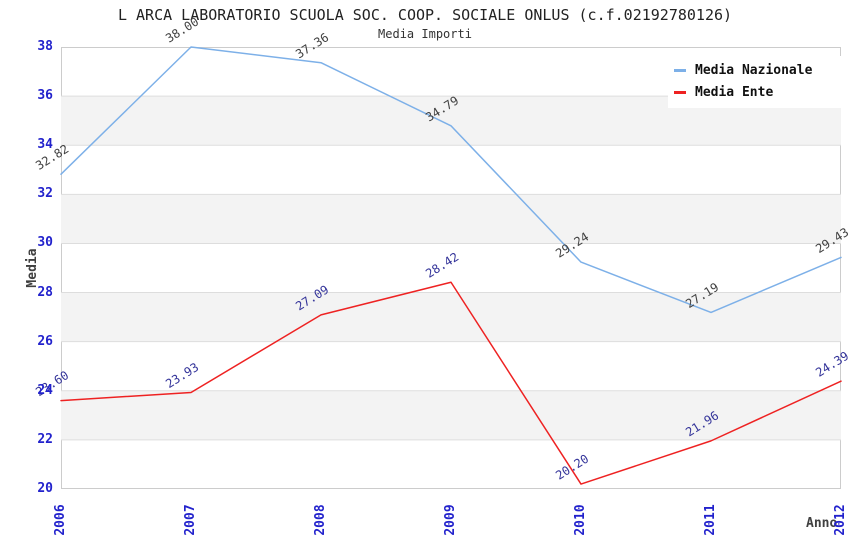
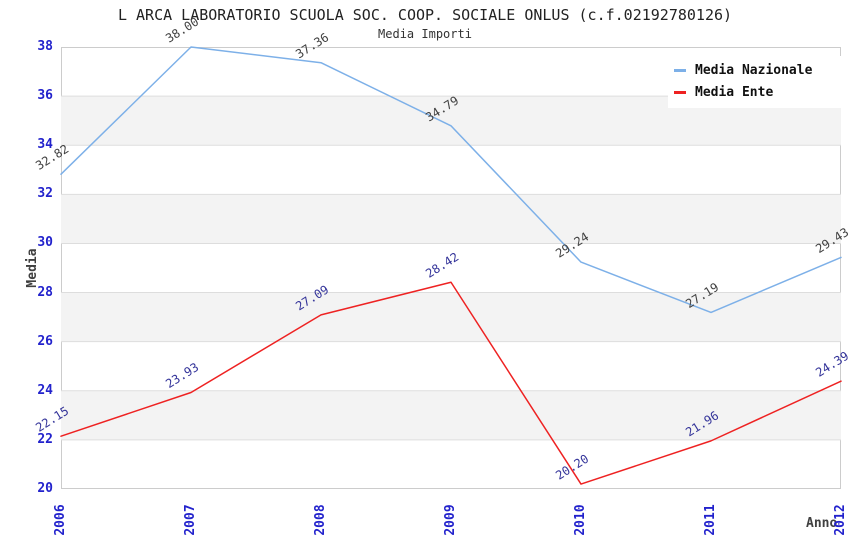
Media Ente/2006: 23.60 -> 22.15
